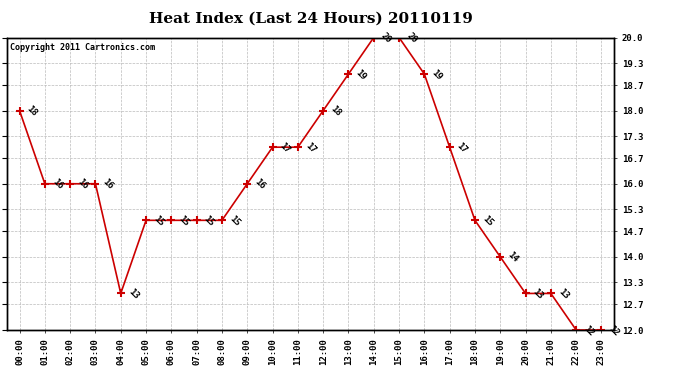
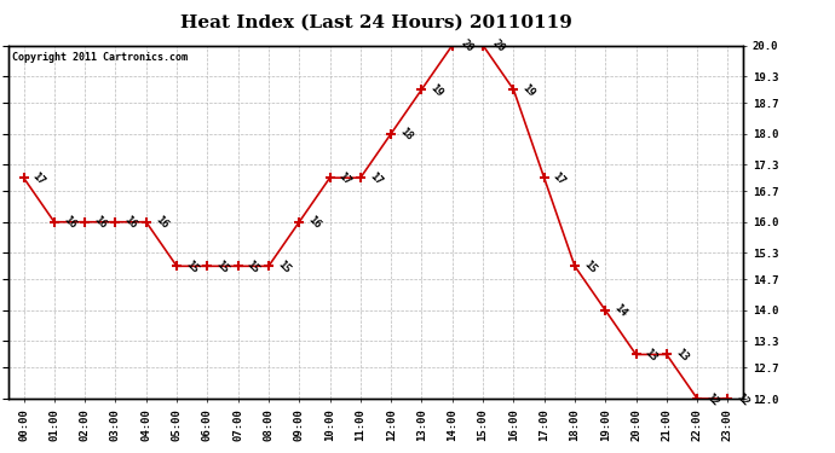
00:00: 18 -> 17
04:00: 13 -> 16
